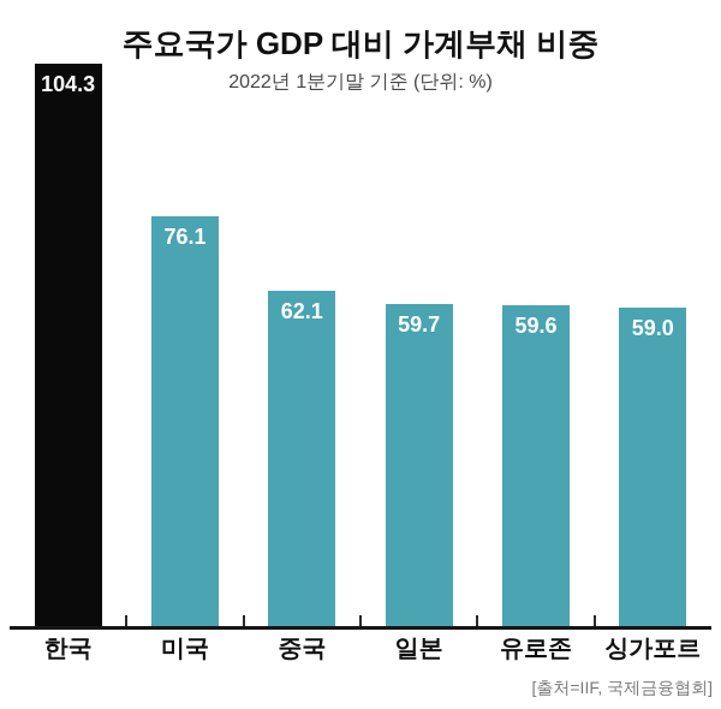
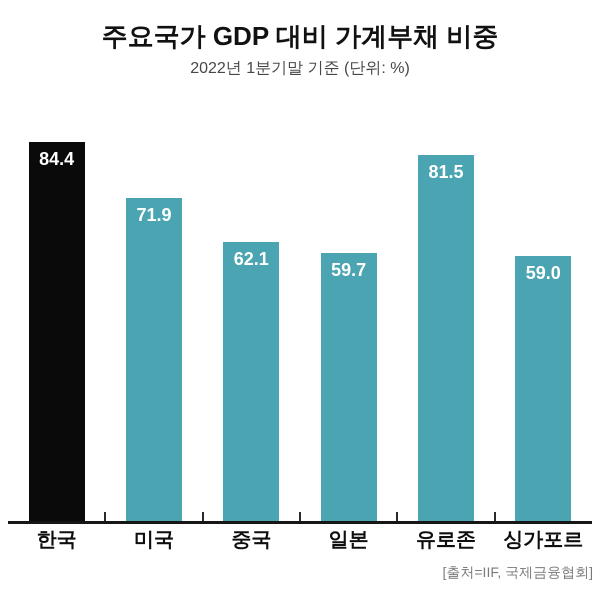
한국: 104.3 -> 84.4
미국: 76.1 -> 71.9
유로존: 59.6 -> 81.5
